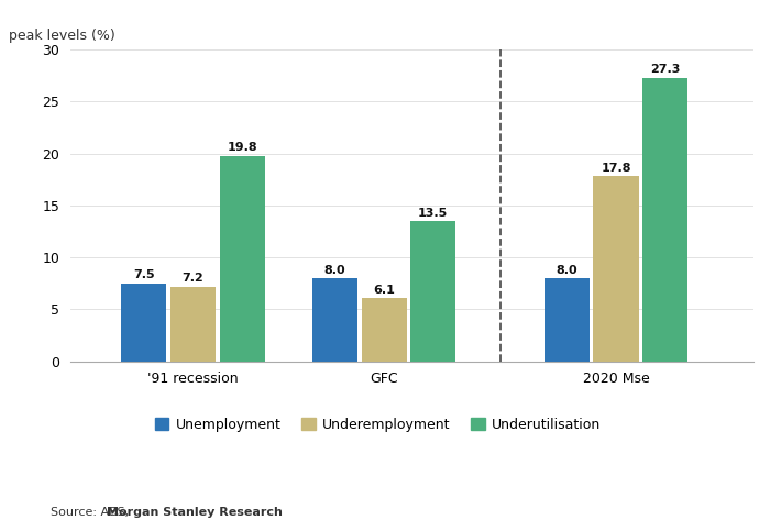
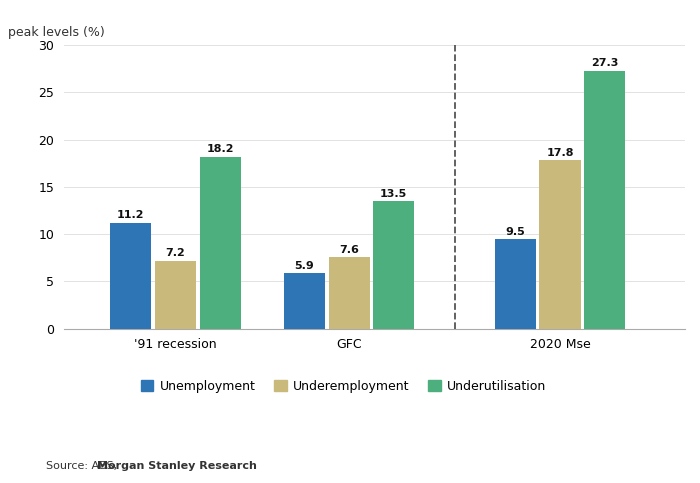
Unemployment/'91 recession: 7.5 -> 11.2
Underutilisation/'91 recession: 19.8 -> 18.2
Unemployment/GFC: 8.0 -> 5.9
Underemployment/GFC: 6.1 -> 7.6
Unemployment/2020 Mse: 8.0 -> 9.5
